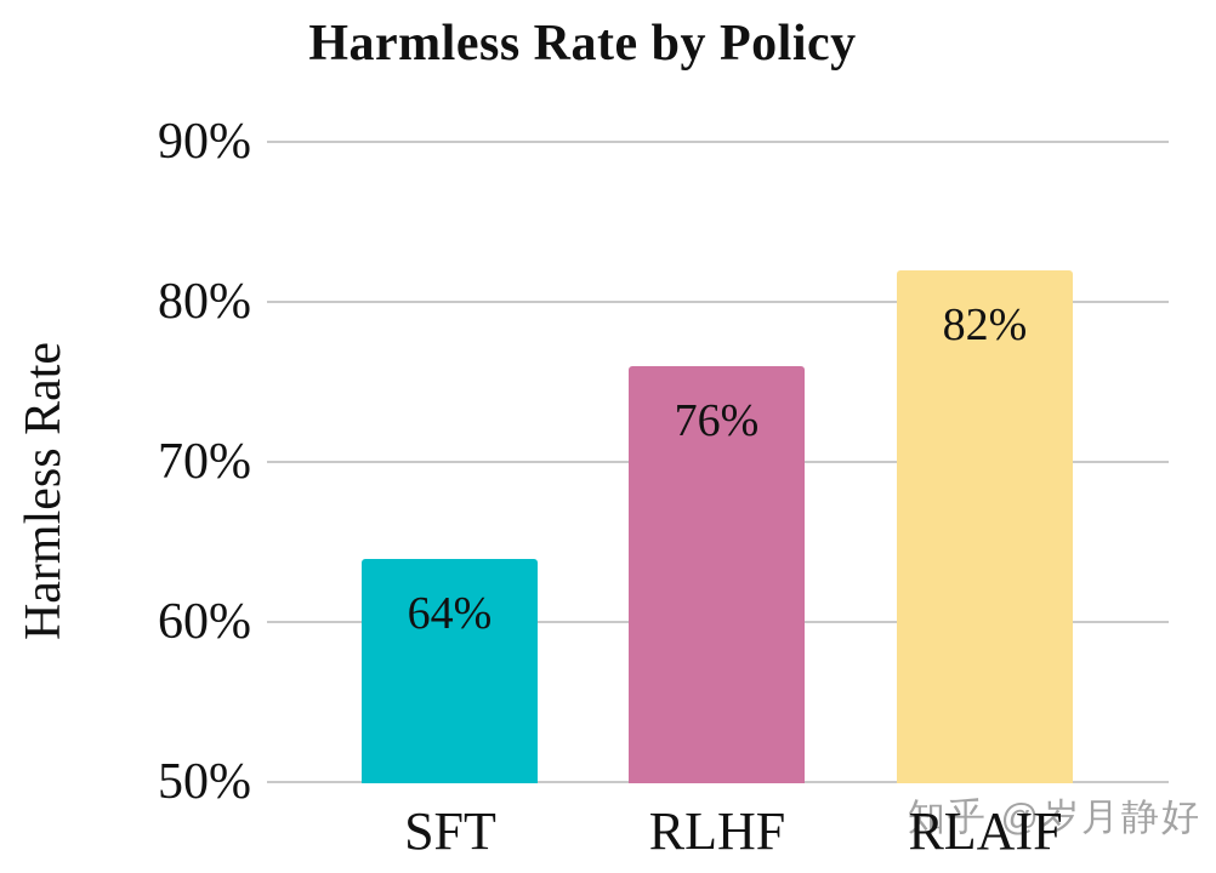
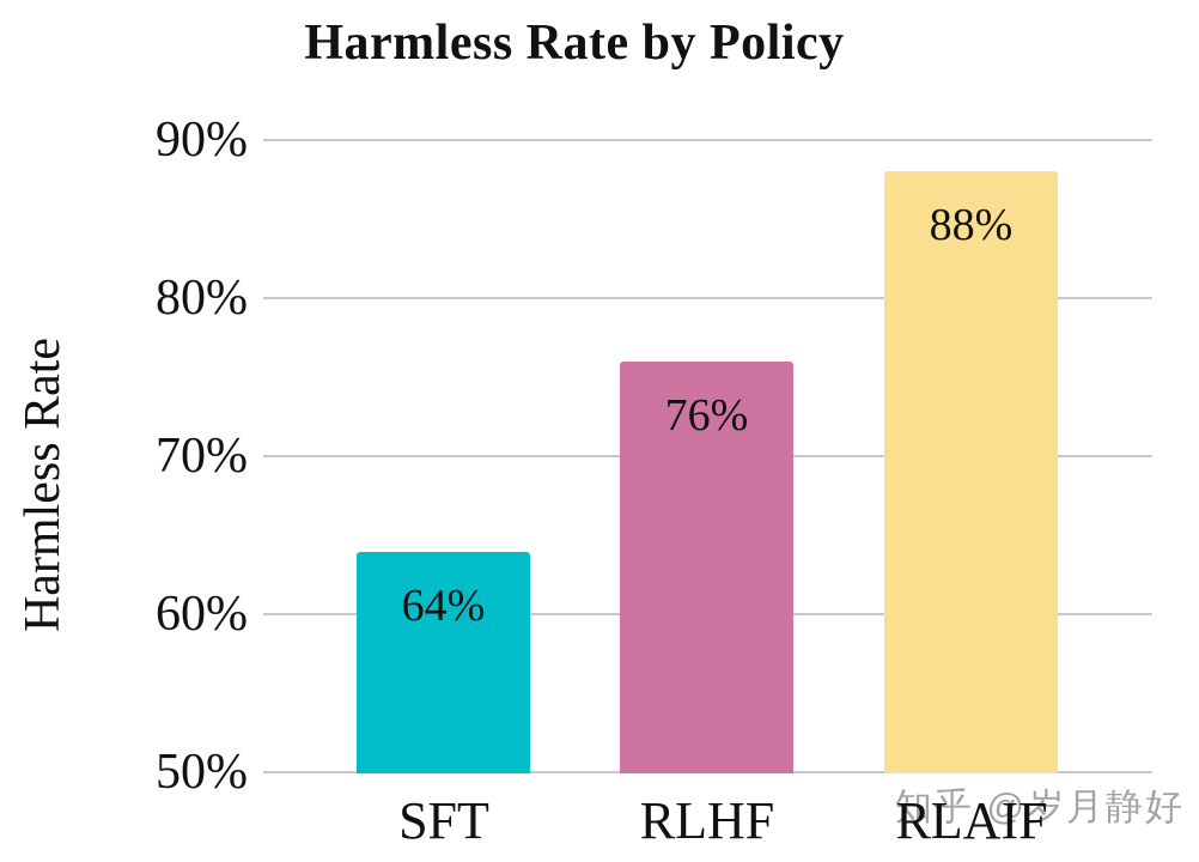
RLAIF: 82% -> 88%
